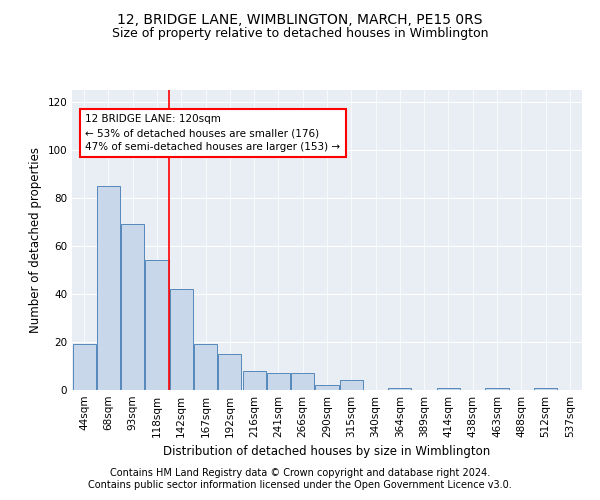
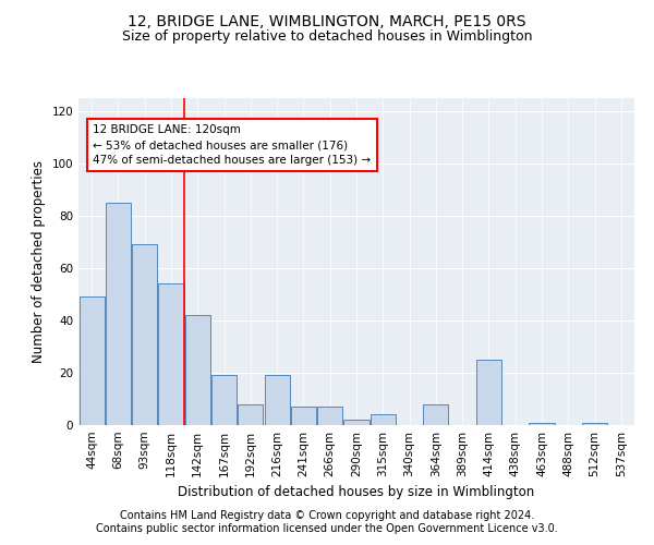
44sqm: 19 -> 49
192sqm: 15 -> 8
216sqm: 8 -> 19
364sqm: 1 -> 8
414sqm: 1 -> 25
